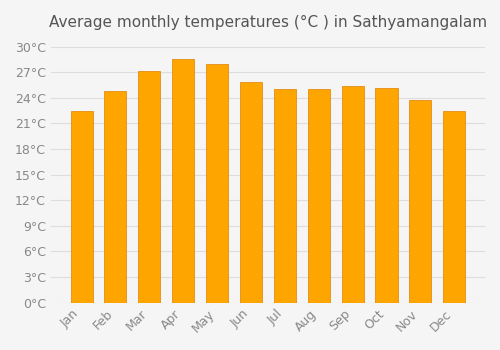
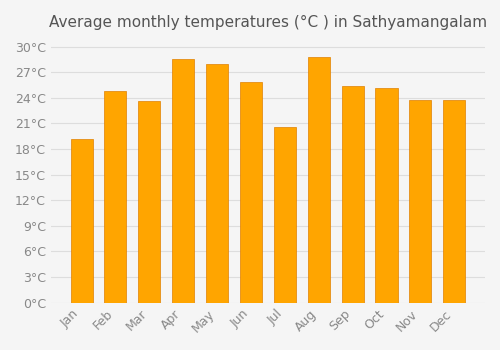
Jan: 22.5°C -> 19.2°C
Mar: 27.2°C -> 23.6°C
Jul: 25.0°C -> 20.6°C
Aug: 25.0°C -> 28.8°C
Dec: 22.5°C -> 23.8°C
